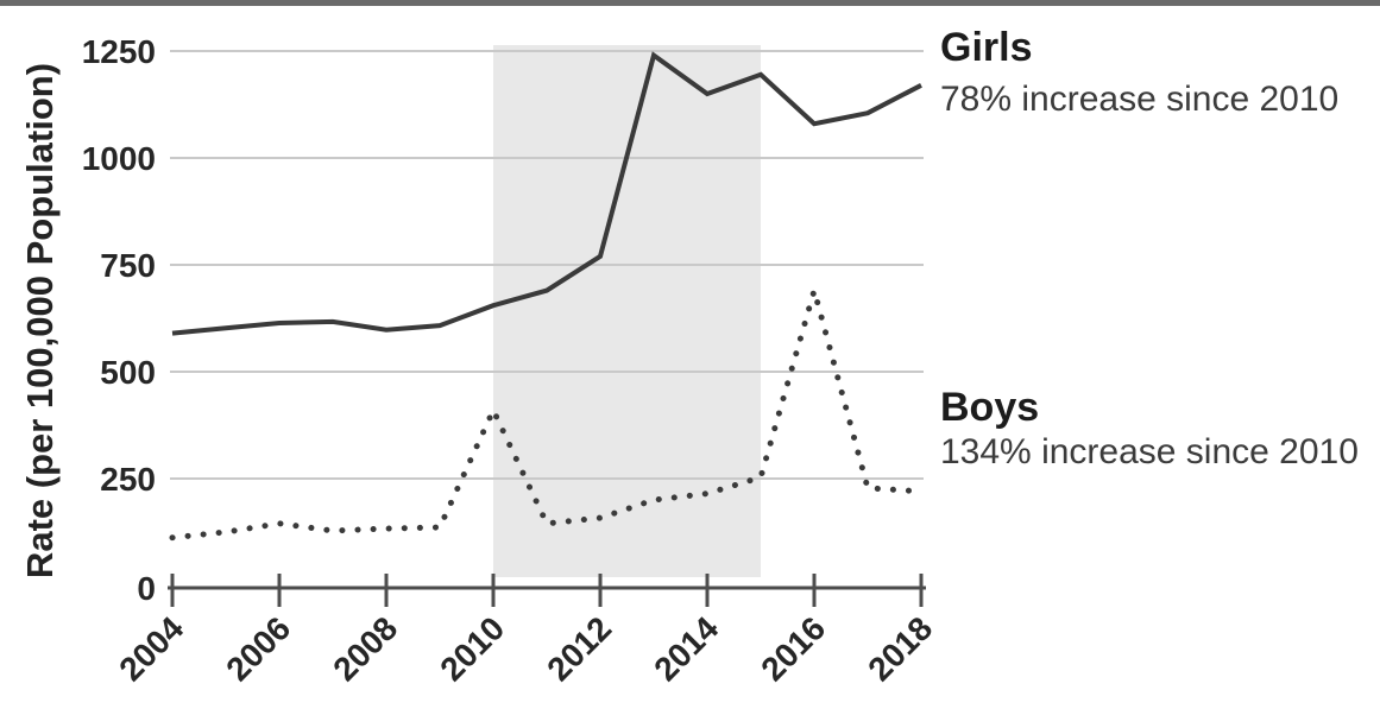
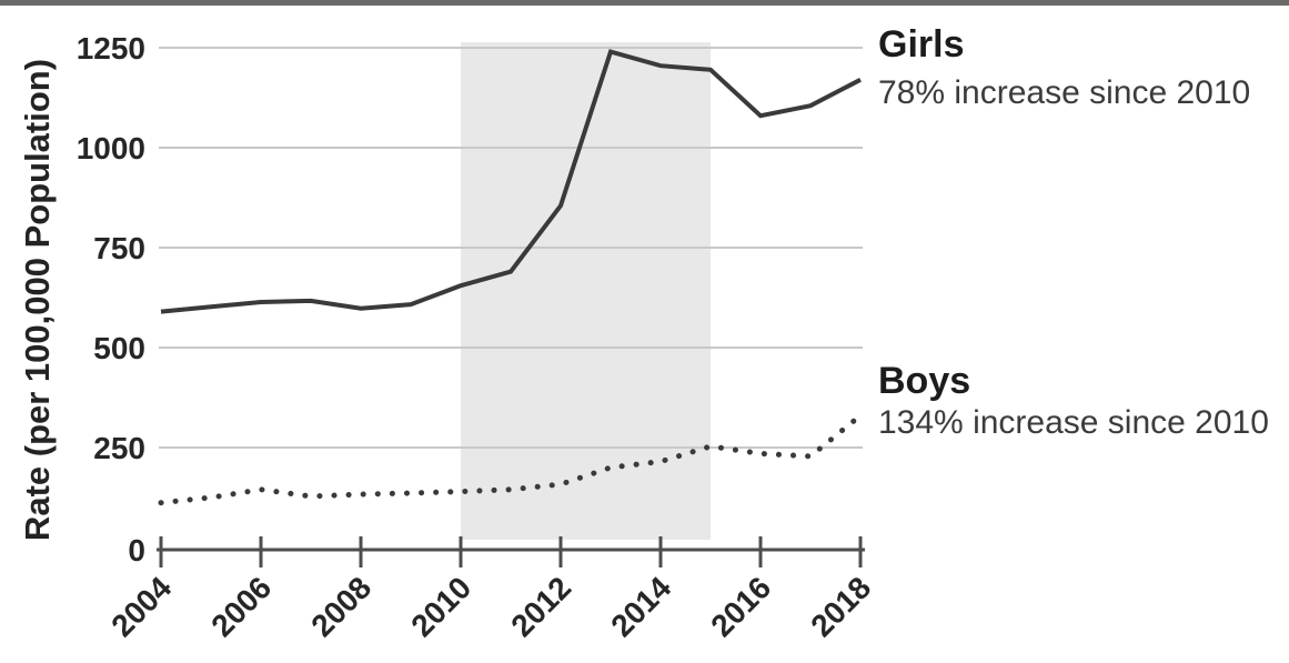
Boys/2010: 410 -> 140
Girls/2012: 770 -> 860
Girls/2014: 1150 -> 1200
Boys/2016: 690 -> 240
Boys/2018: 220 -> 330
